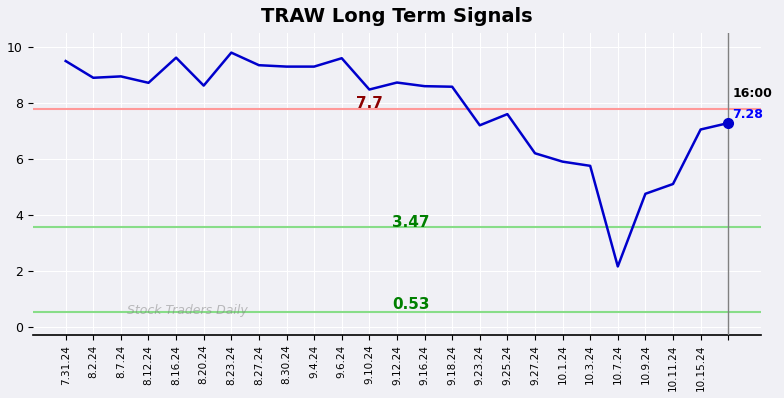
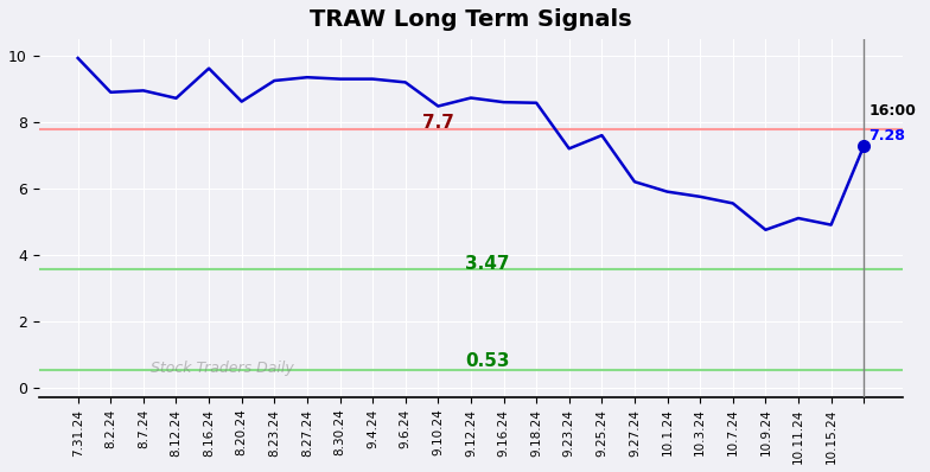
7.31.24: 9.50 -> 9.93
8.23.24: 9.80 -> 9.25
9.6.24: 9.60 -> 9.20
10.7.24: 2.15 -> 5.55
10.15.24: 7.05 -> 4.90
